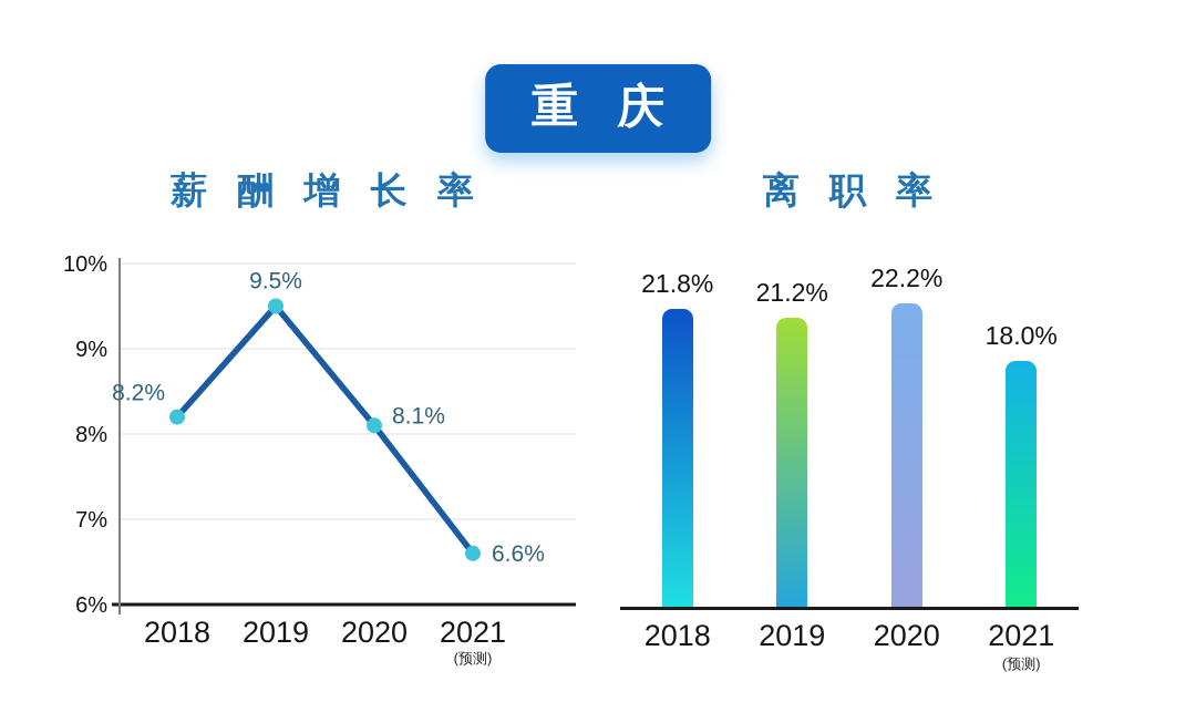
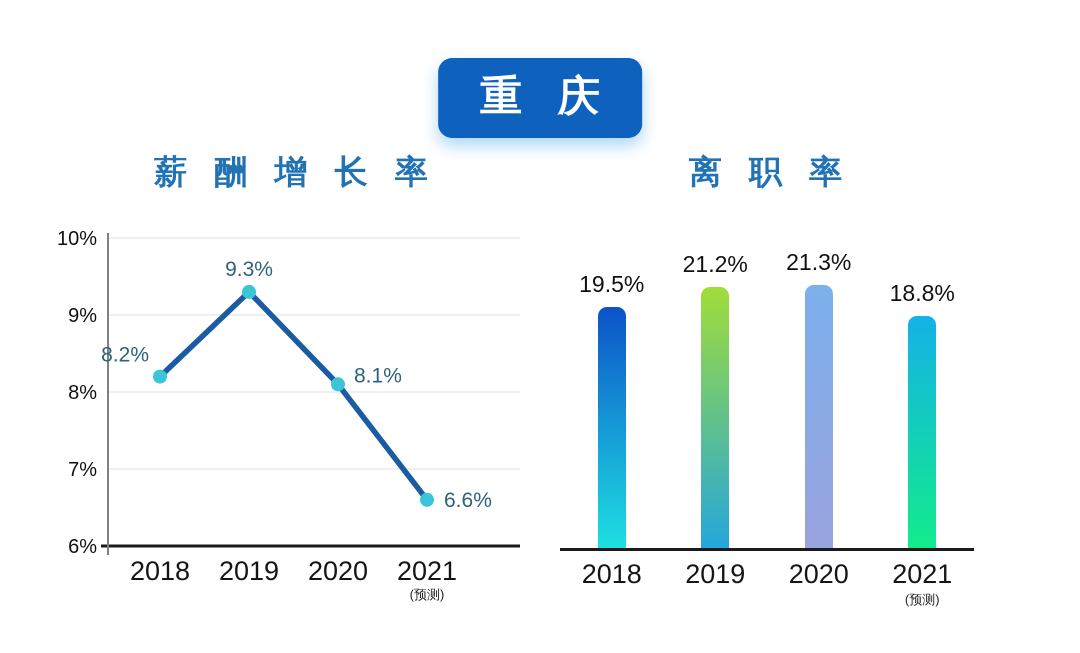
薪 酬 增 长 率/2019: 9.5% -> 9.3%
离 职 率/2018: 21.8% -> 19.5%
离 职 率/2020: 22.2% -> 21.3%
离 职 率/2021: 18.0% -> 18.8%
